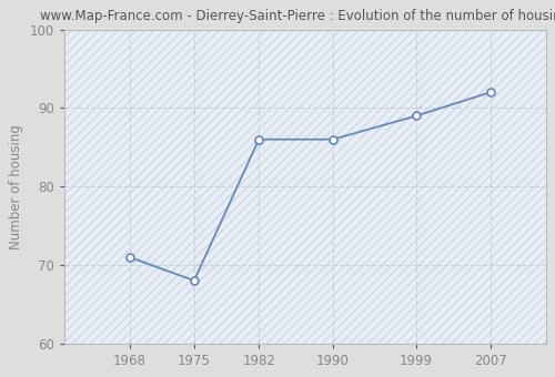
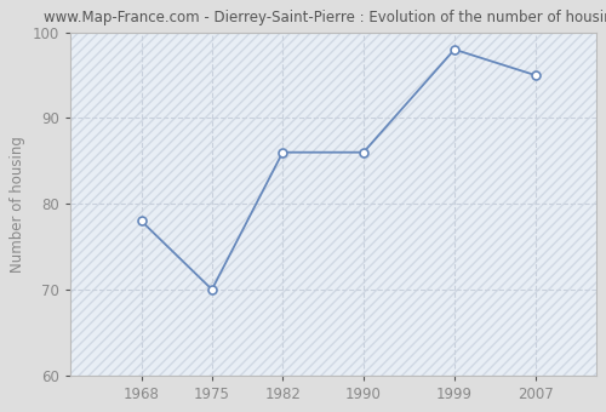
1968: 71 -> 78
1975: 68 -> 70
1999: 89 -> 98
2007: 92 -> 95
